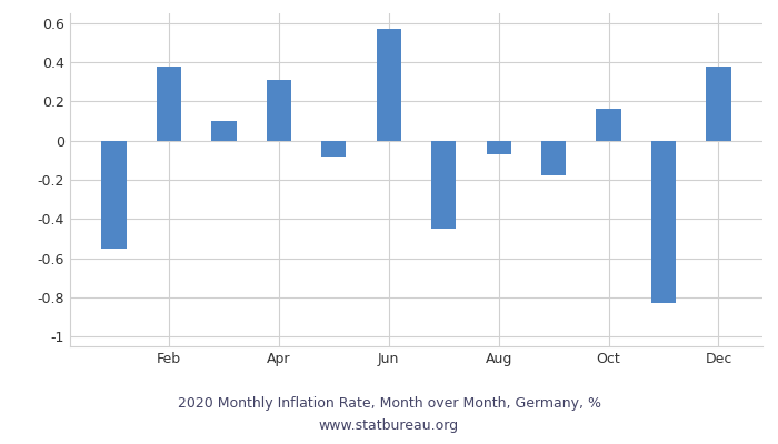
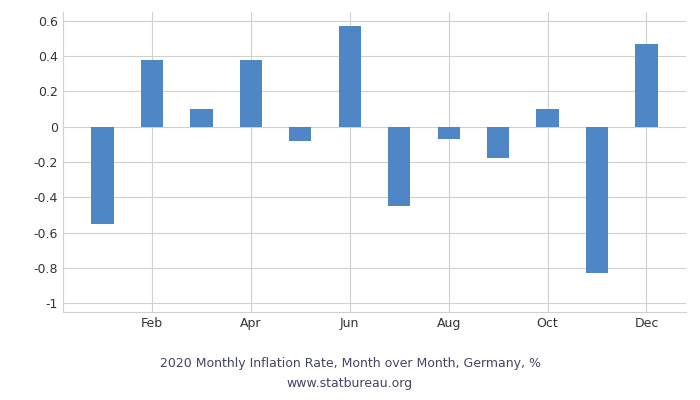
Apr: 0.31 -> 0.38
Oct: 0.16 -> 0.10
Dec: 0.38 -> 0.47
